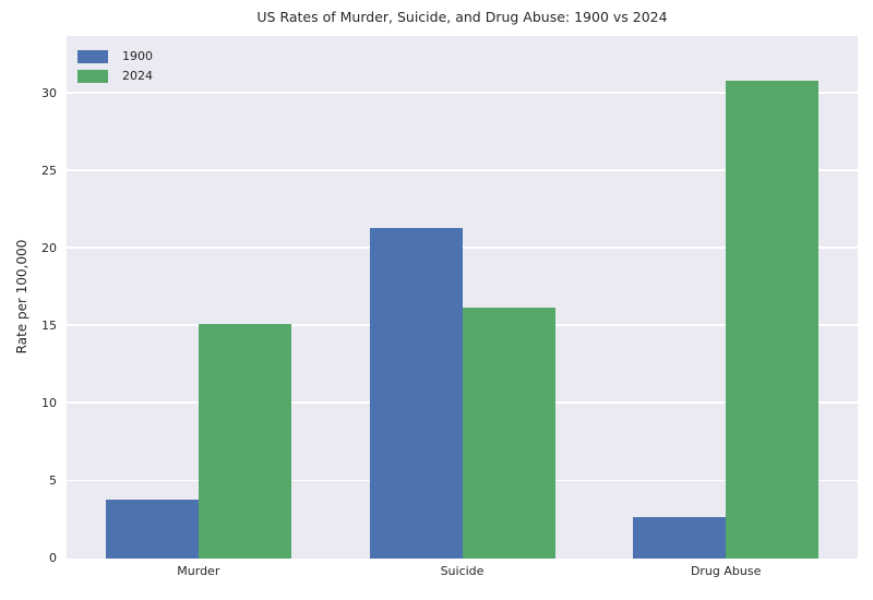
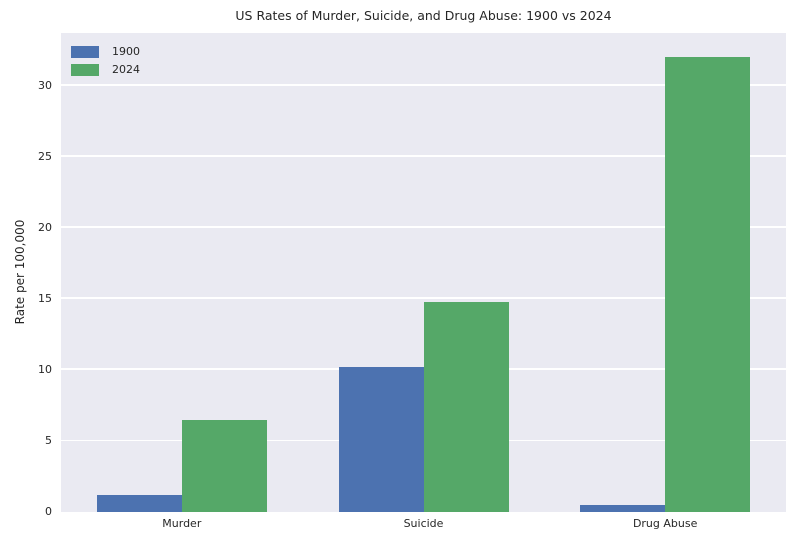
1900/Murder: 3.8 -> 1.2
2024/Murder: 15.1 -> 6.5
1900/Suicide: 21.3 -> 10.2
2024/Suicide: 16.2 -> 14.8
1900/Drug Abuse: 2.7 -> 0.5
2024/Drug Abuse: 30.8 -> 32.0
